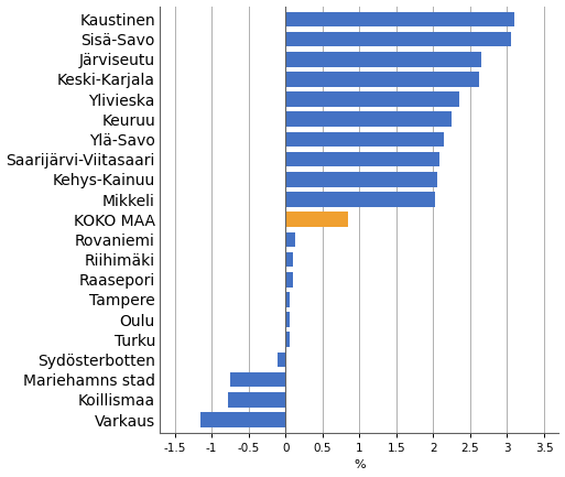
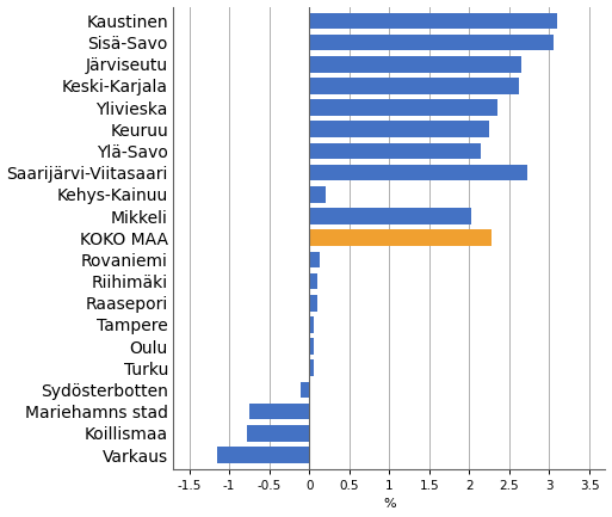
Saarijärvi-Viitasaari: 2.08 -> 2.72
Kehys-Kainuu: 2.05 -> 0.20
KOKO MAA: 0.85 -> 2.28
